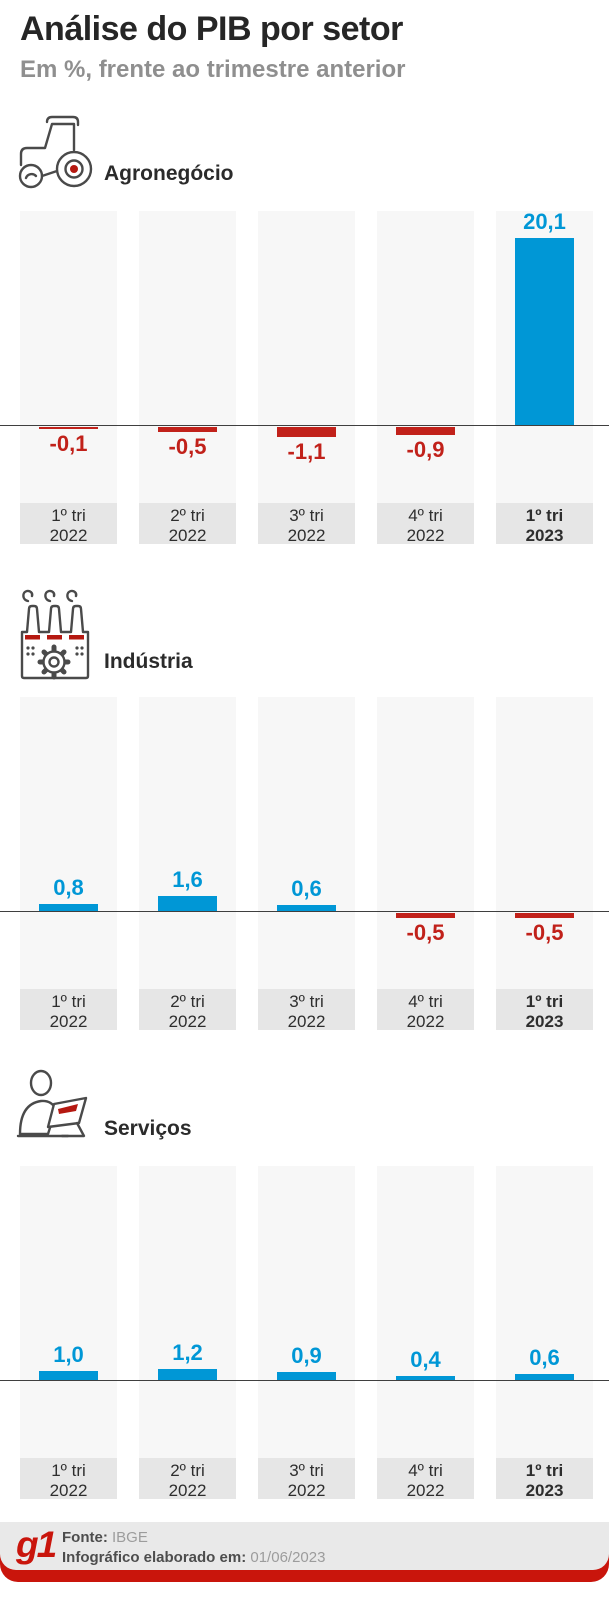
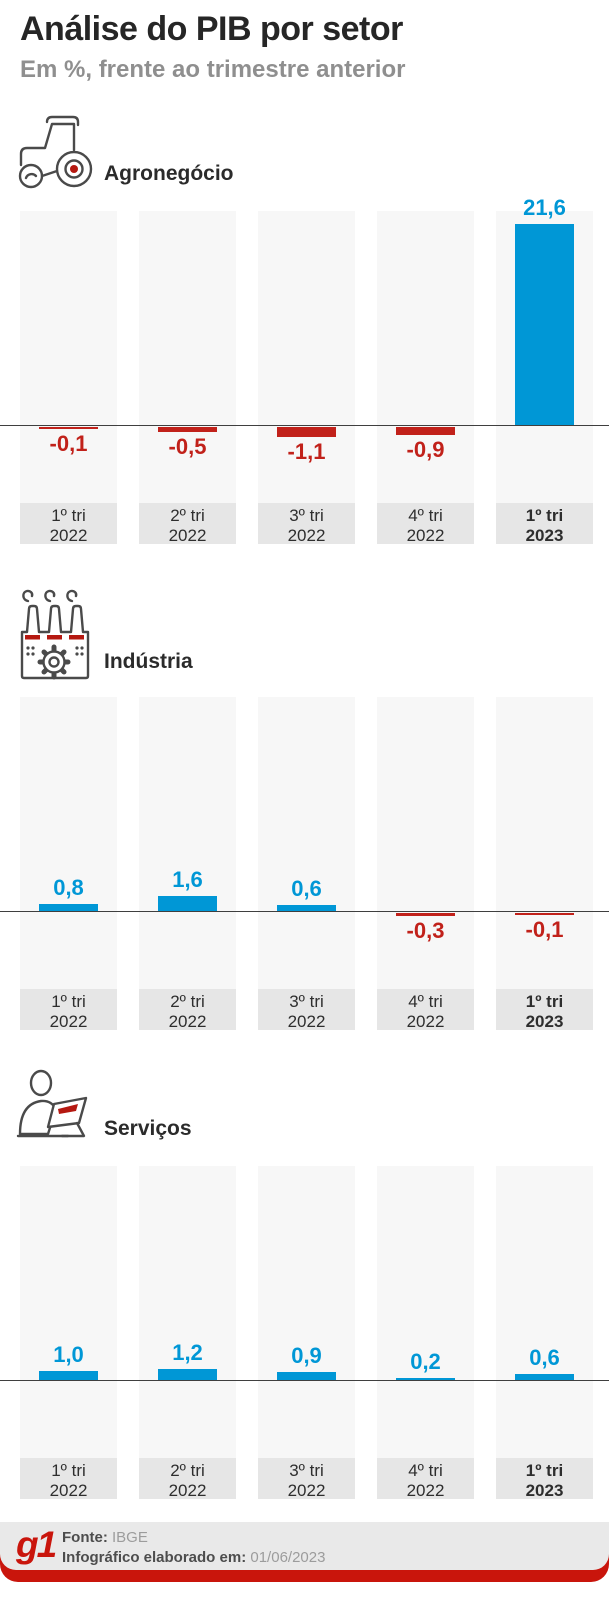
Agronegócio/1º tri 2023: 20,1 -> 21,6
Indústria/4º tri 2022: -0,5 -> -0,3
Indústria/1º tri 2023: -0,5 -> -0,1
Serviços/4º tri 2022: 0,4 -> 0,2
